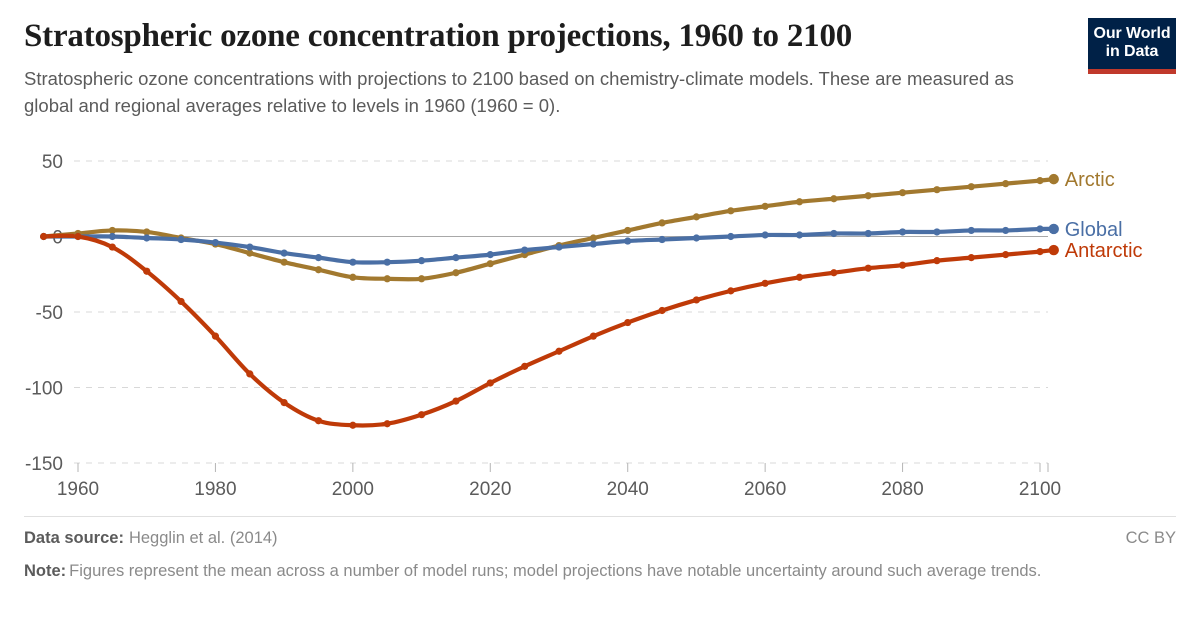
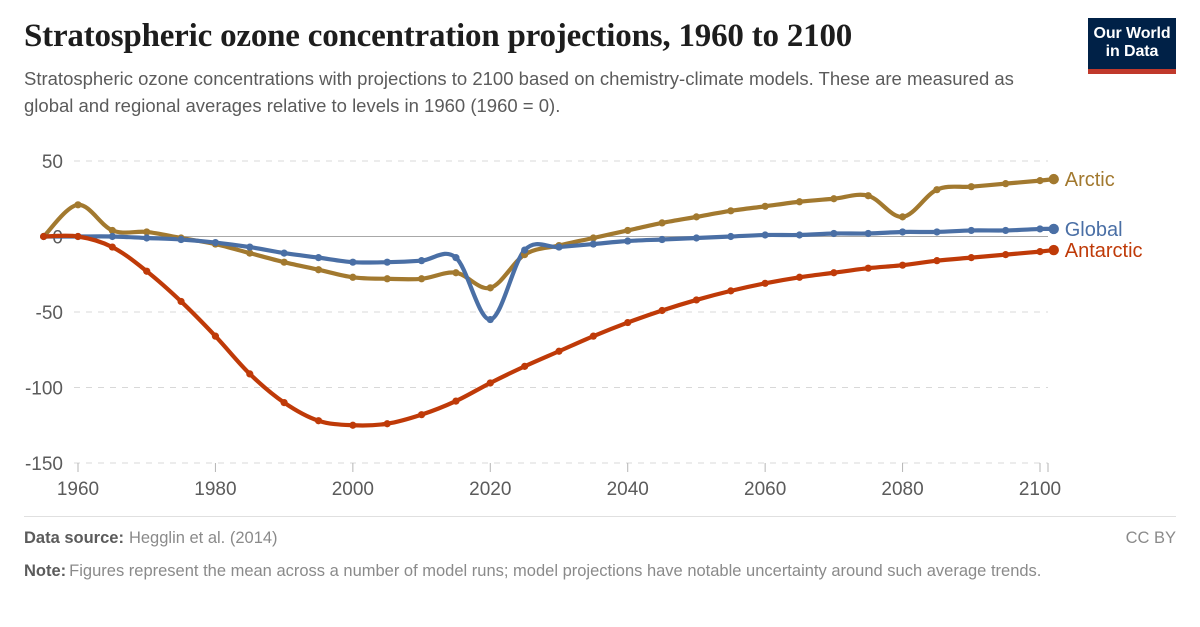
Arctic/1960: 2 -> 21
Arctic/2020: -18 -> -34
Global/2020: -12 -> -55
Arctic/2080: 29 -> 13
